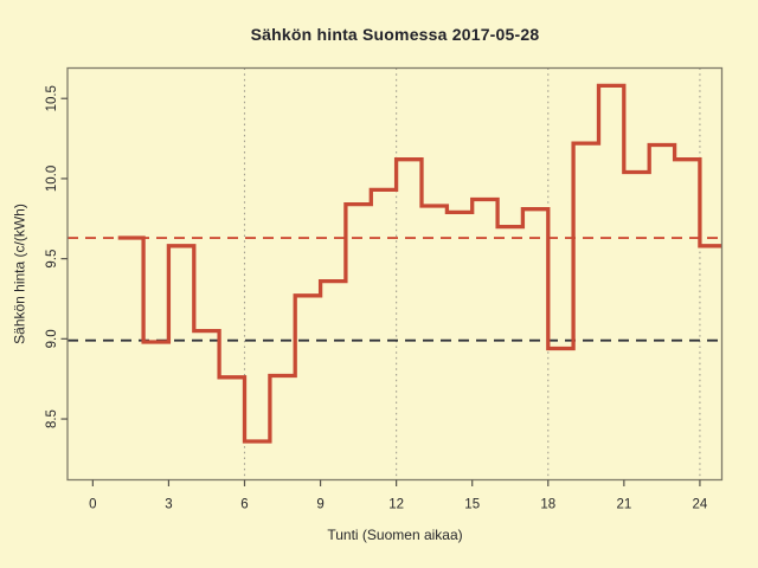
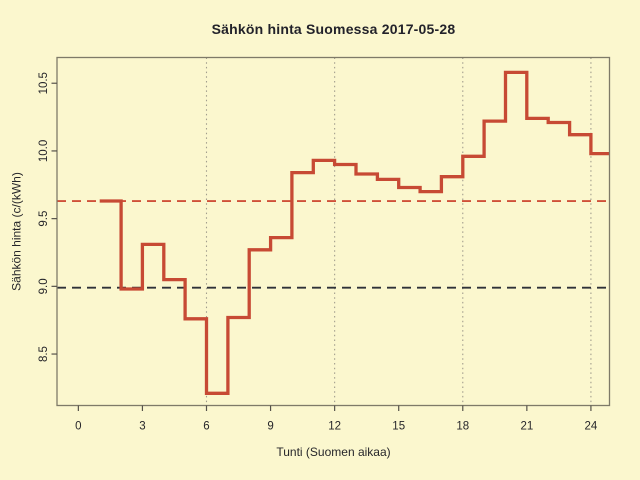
3: 9.58 -> 9.31
6: 8.36 -> 8.21
12: 10.12 -> 9.90
15: 9.87 -> 9.73
18: 8.94 -> 9.96
21: 10.04 -> 10.24
24: 9.58 -> 9.98
